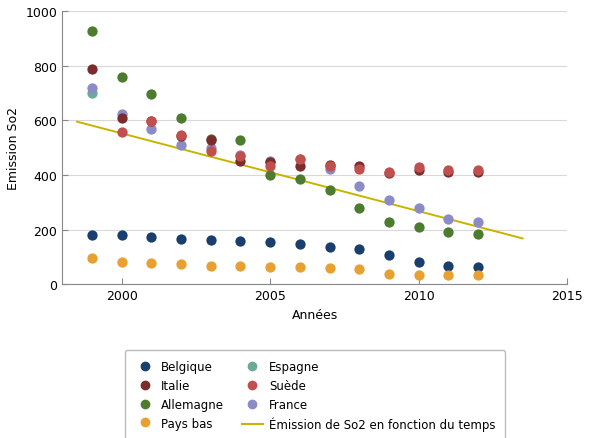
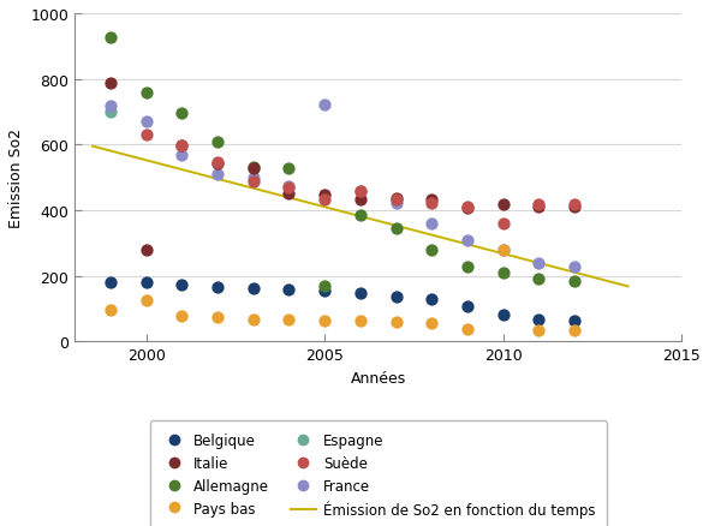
France/2000: 622 -> 670
Italie/2000: 608 -> 280
Pays bas/2000: 80 -> 125
Suède/2000: 558 -> 630
Allemagne/2005: 400 -> 170
France/2005: 452 -> 720
Pays bas/2010: 36 -> 280
Suède/2010: 428 -> 360
